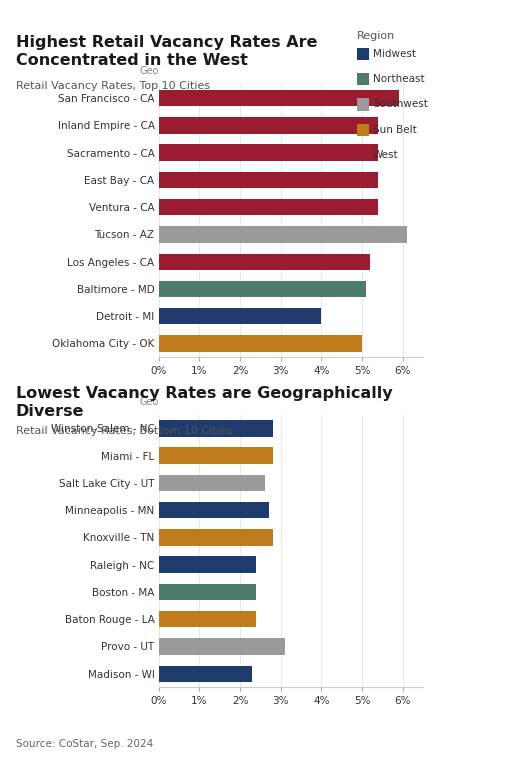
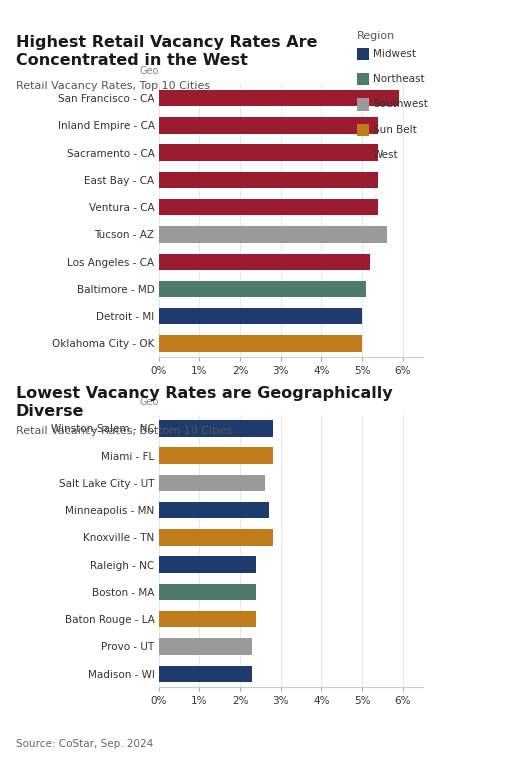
Tucson - AZ: 6.1% -> 5.6%
Detroit - MI: 4.0% -> 5.0%
Provo - UT: 3.1% -> 2.3%
